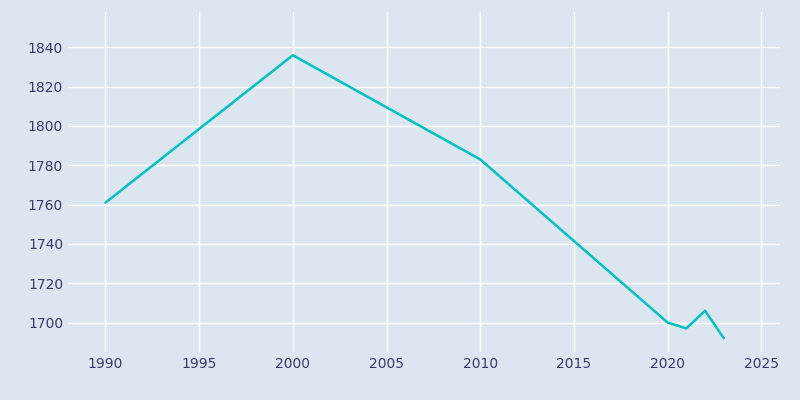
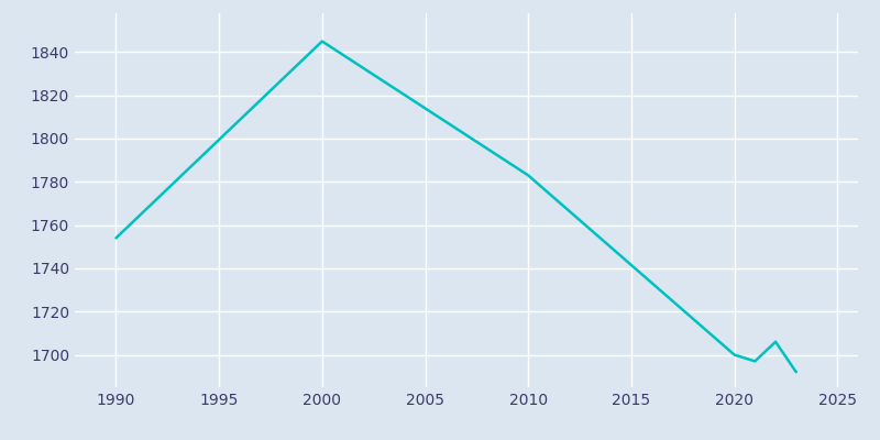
1990: 1761 -> 1754
2000: 1836 -> 1845
